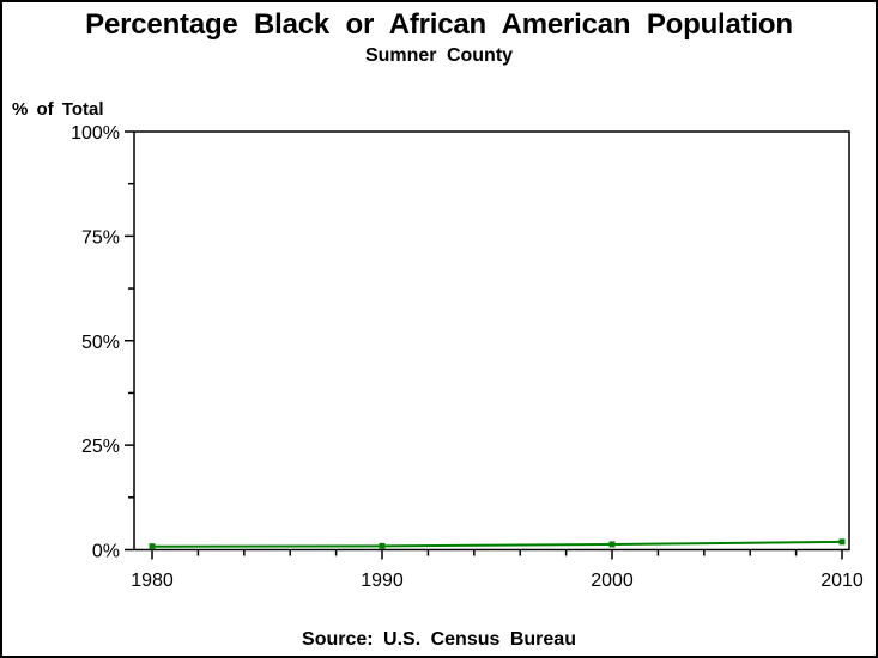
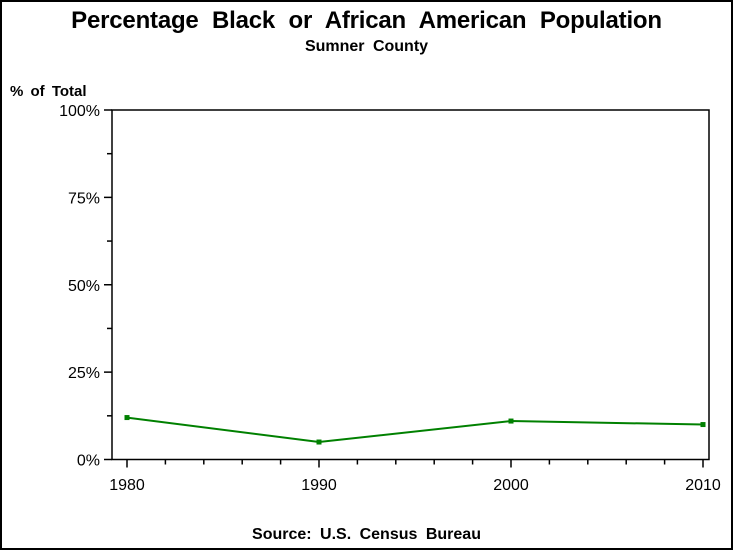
1980: 1% -> 12%
1990: 1% -> 5%
2000: 1% -> 11%
2010: 2% -> 10%
